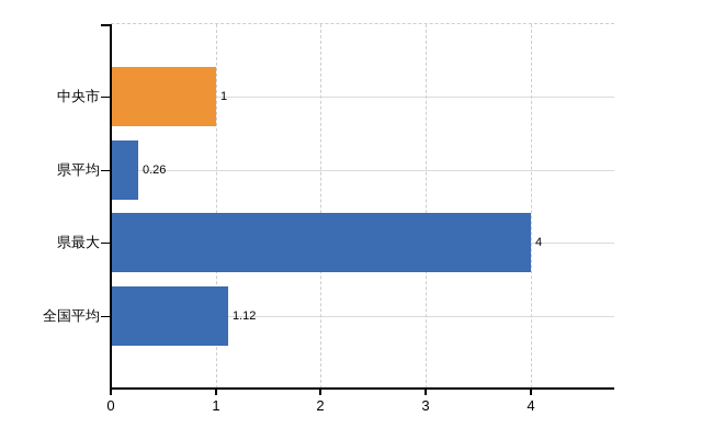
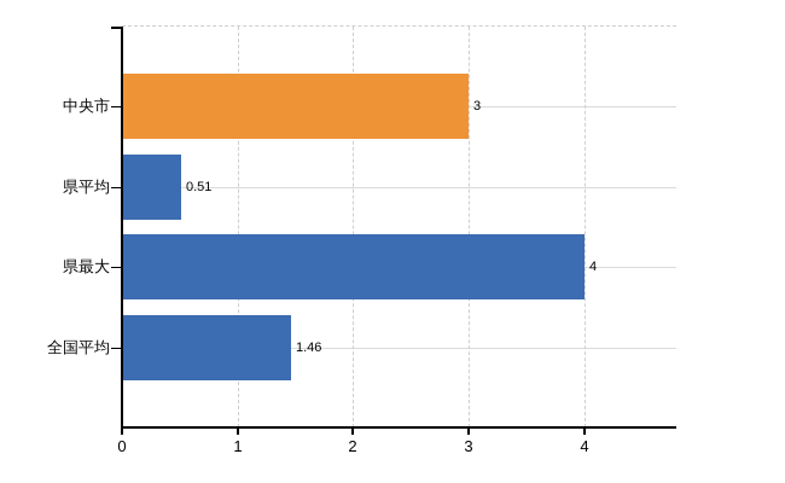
中央市: 1 -> 3
県平均: 0.26 -> 0.51
全国平均: 1.12 -> 1.46
